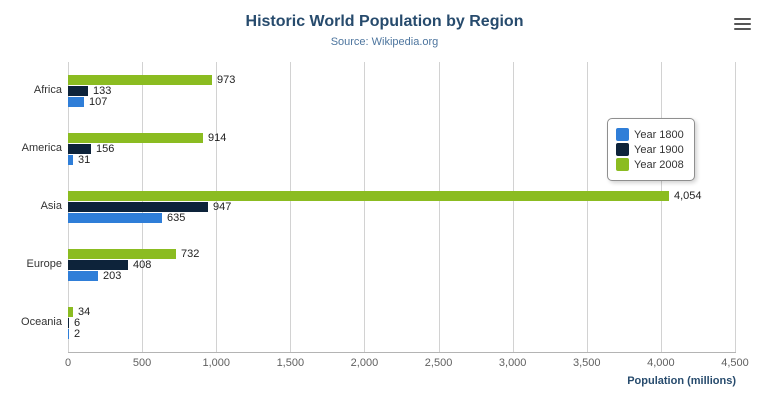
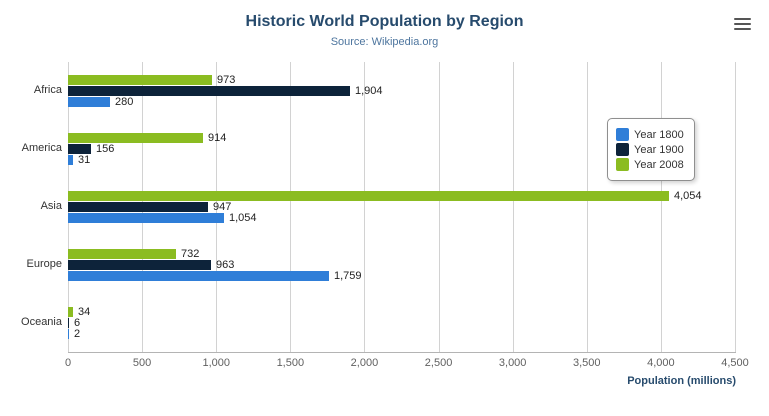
Year 1800/Africa: 107 -> 280
Year 1900/Africa: 133 -> 1,904
Year 1800/Asia: 635 -> 1,054
Year 1800/Europe: 203 -> 1,759
Year 1900/Europe: 408 -> 963
